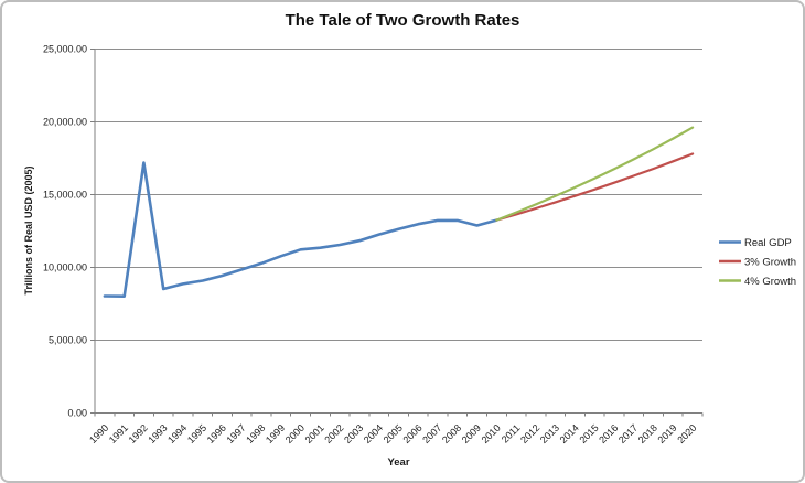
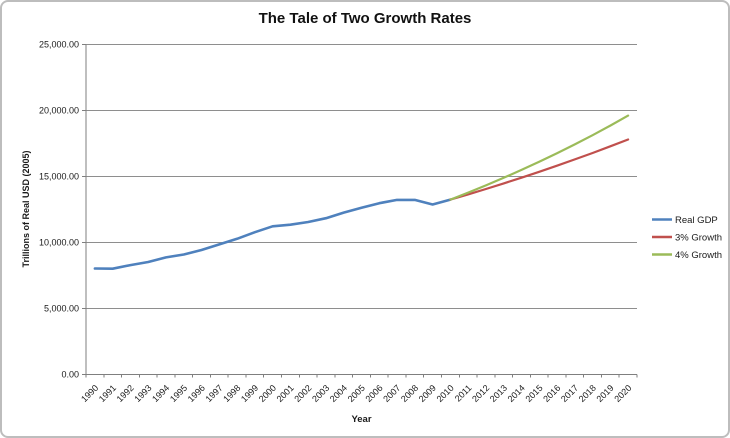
Real GDP/1992: 17200 -> 8300
